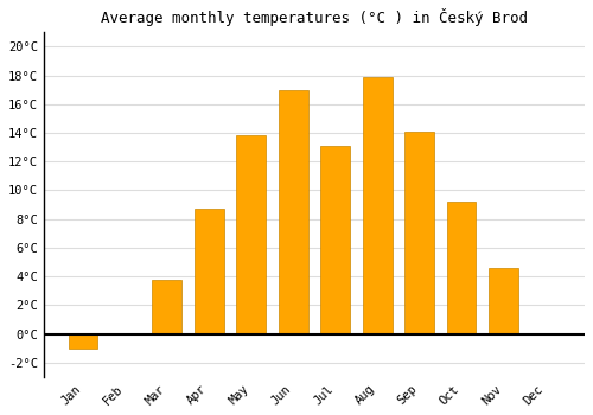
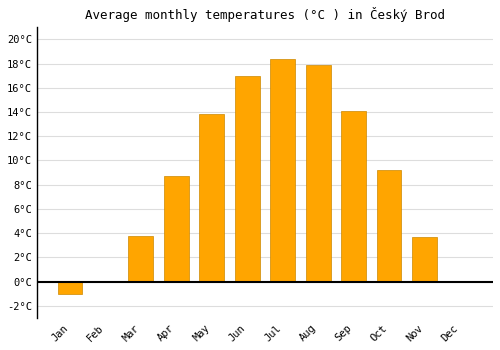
Jul: 13.1°C -> 18.4°C
Nov: 4.6°C -> 3.7°C
